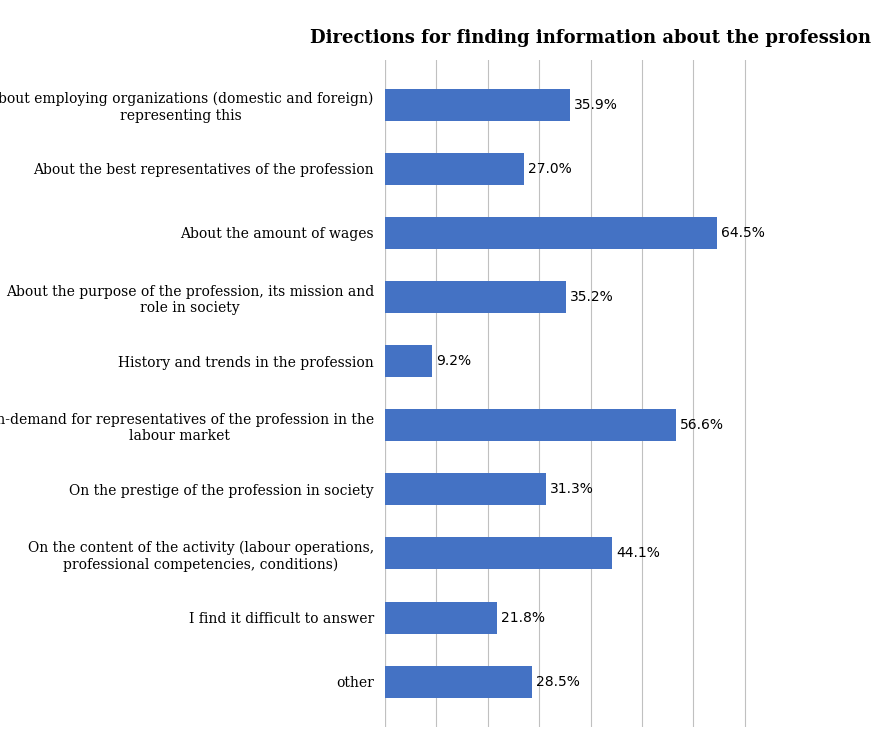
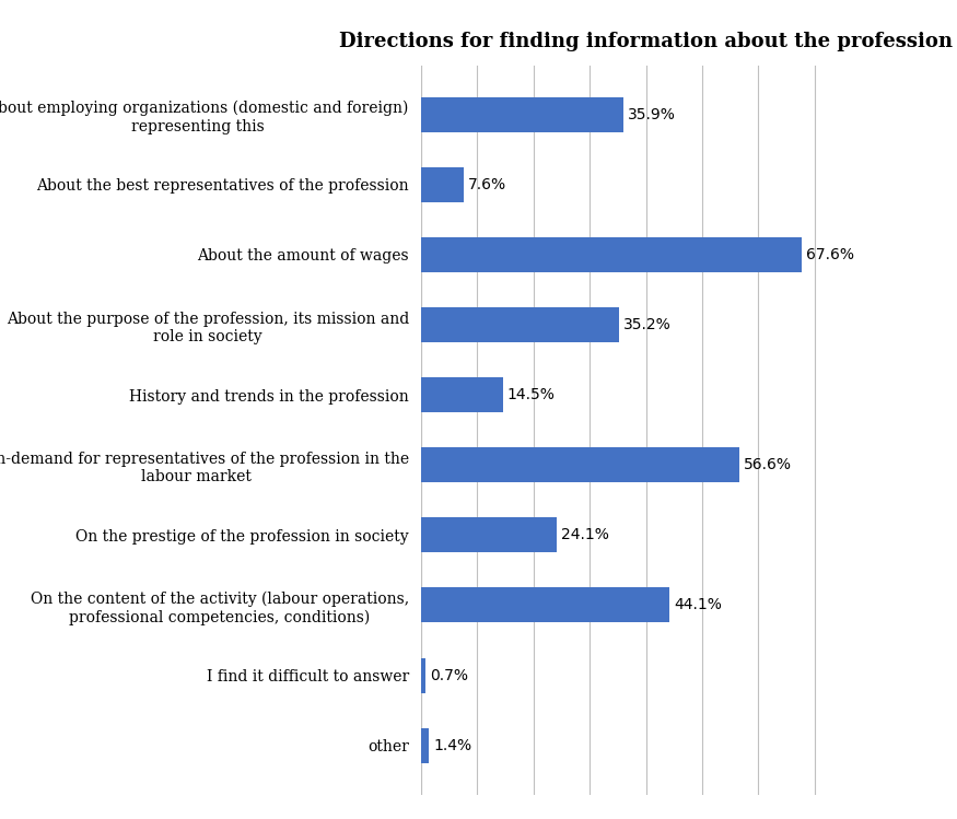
About the best representatives of the profession: 27.0% -> 7.6%
About the amount of wages: 64.5% -> 67.6%
History and trends in the profession: 9.2% -> 14.5%
On the prestige of the profession in society: 31.3% -> 24.1%
I find it difficult to answer: 21.8% -> 0.7%
other: 28.5% -> 1.4%
